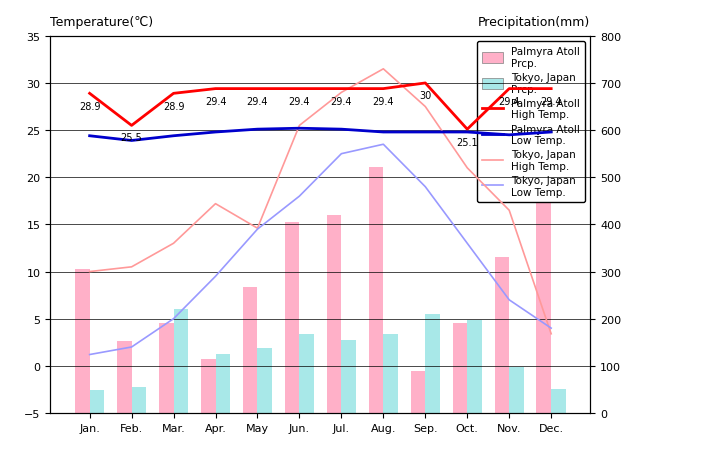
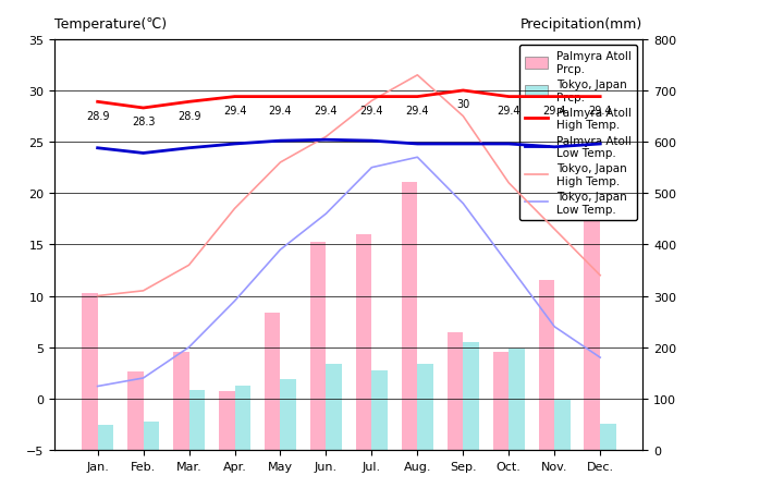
Palmyra Atoll High Temp./Feb.: 25.5 -> 28.3
Tokyo, Japan Prcp./Mar.: 220 -> 117
Tokyo, Japan High Temp./Apr.: 17.2 -> 18.5
Tokyo, Japan High Temp./May: 14.6 -> 23.0
Palmyra Atoll Prcp./Sep.: 90 -> 229
Palmyra Atoll High Temp./Oct.: 25.1 -> 29.4
Tokyo, Japan High Temp./Dec.: 3.4 -> 12.0
